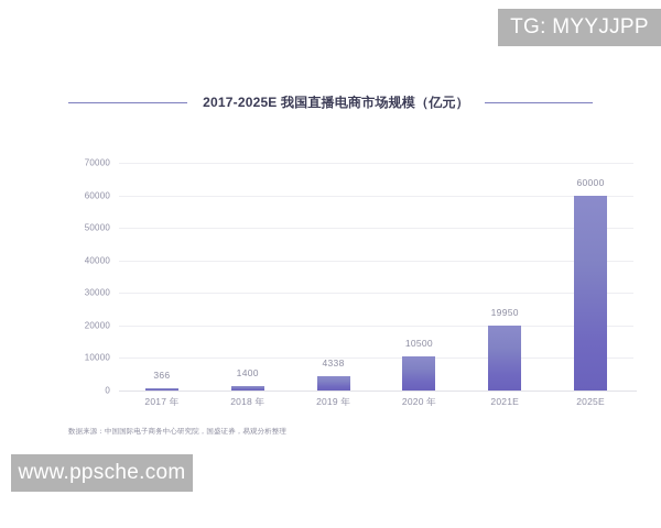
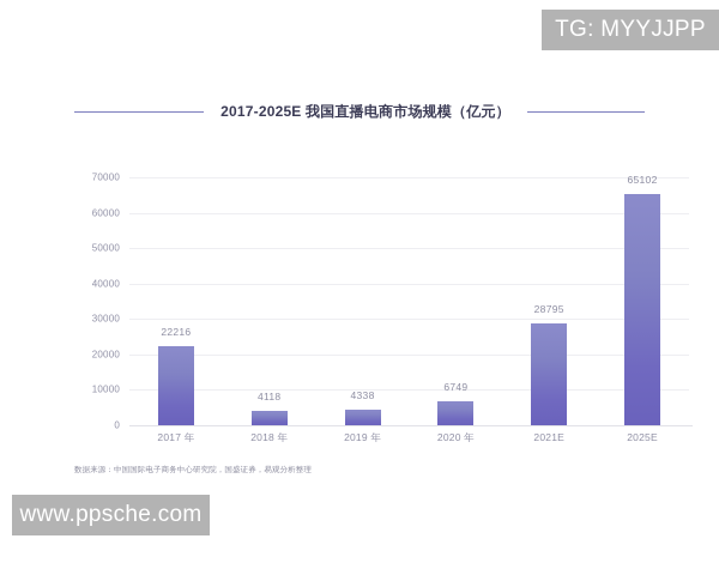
2017 年: 366 -> 22216
2018 年: 1400 -> 4118
2020 年: 10500 -> 6749
2021E: 19950 -> 28795
2025E: 60000 -> 65102
